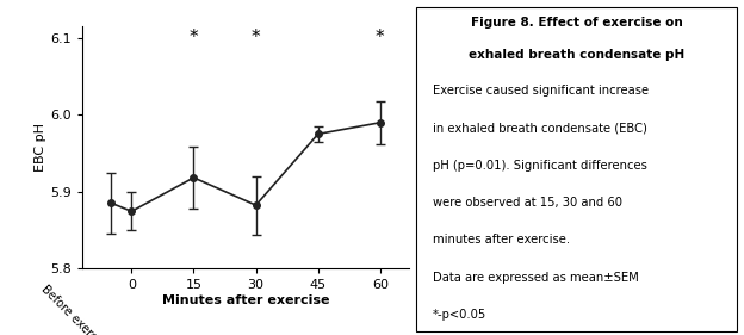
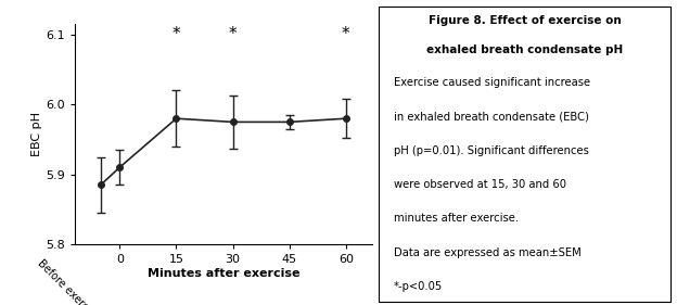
0: 5.874 -> 5.910
15: 5.918 -> 5.980
30: 5.882 -> 5.975
60: 5.990 -> 5.980
